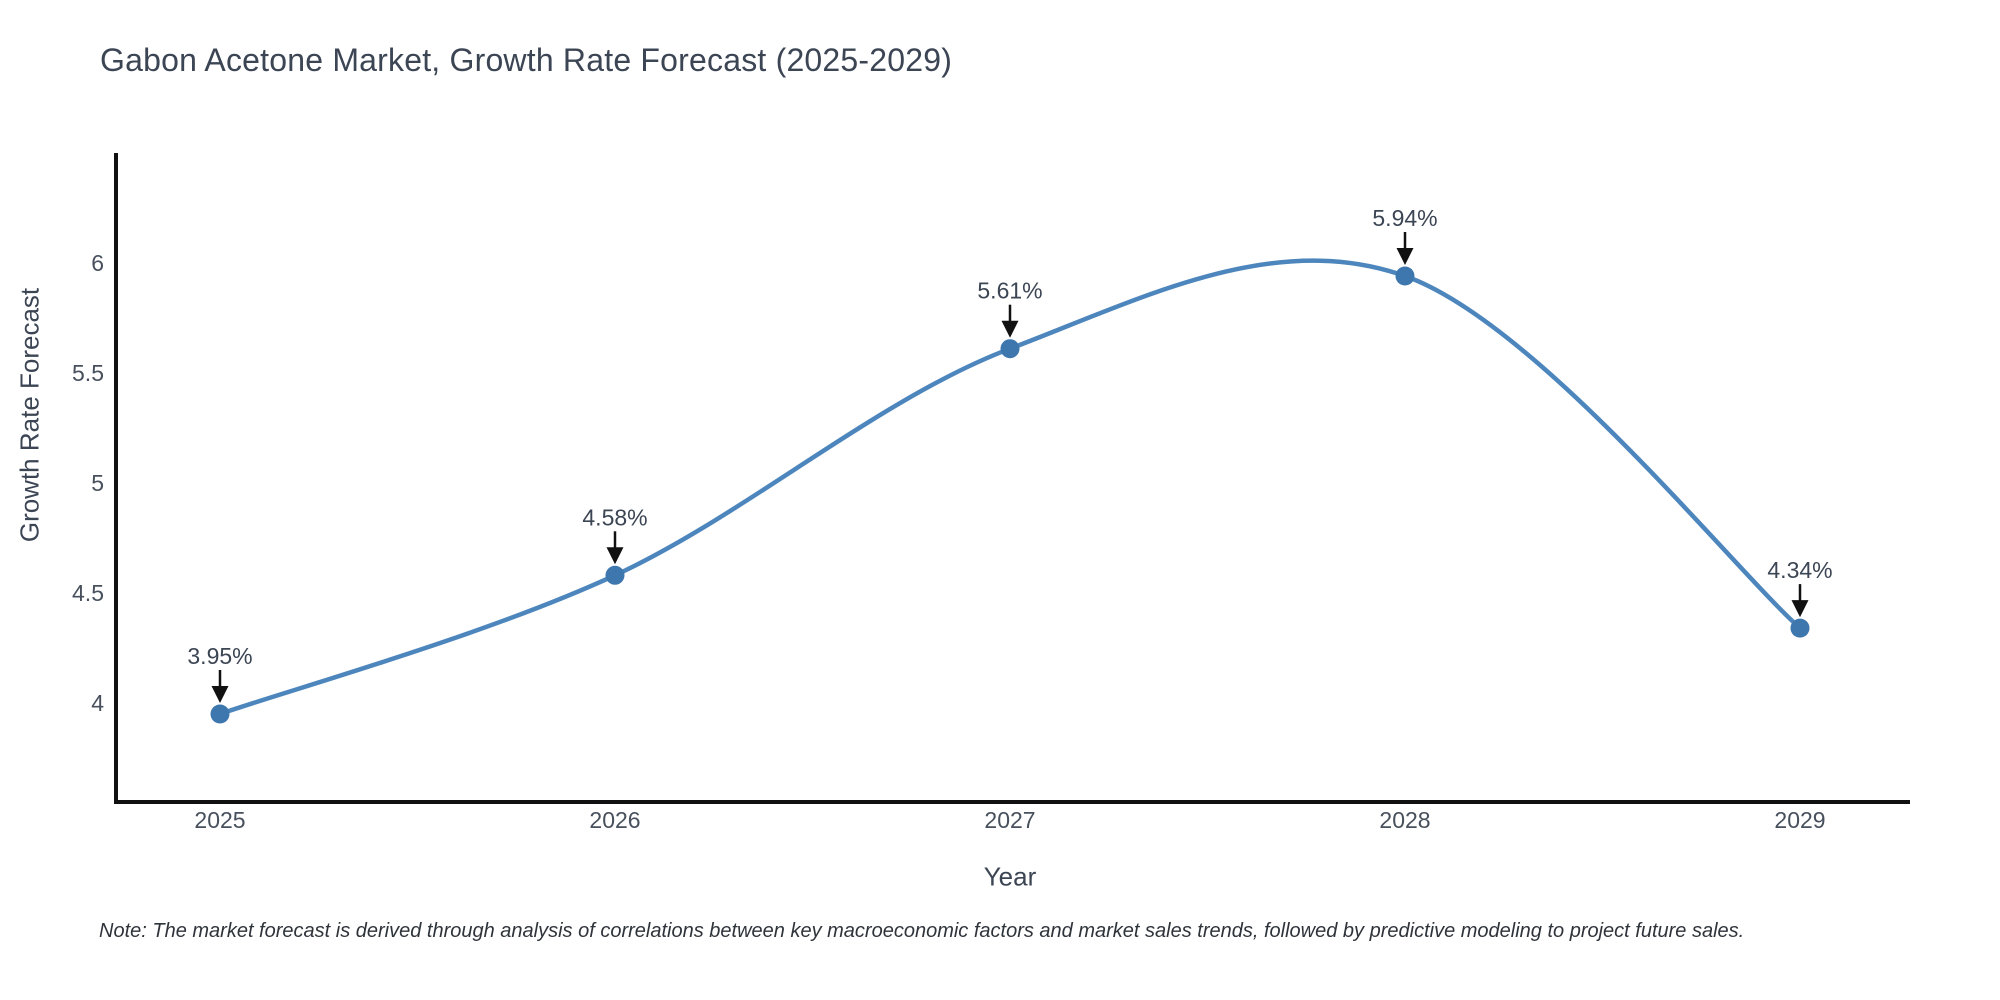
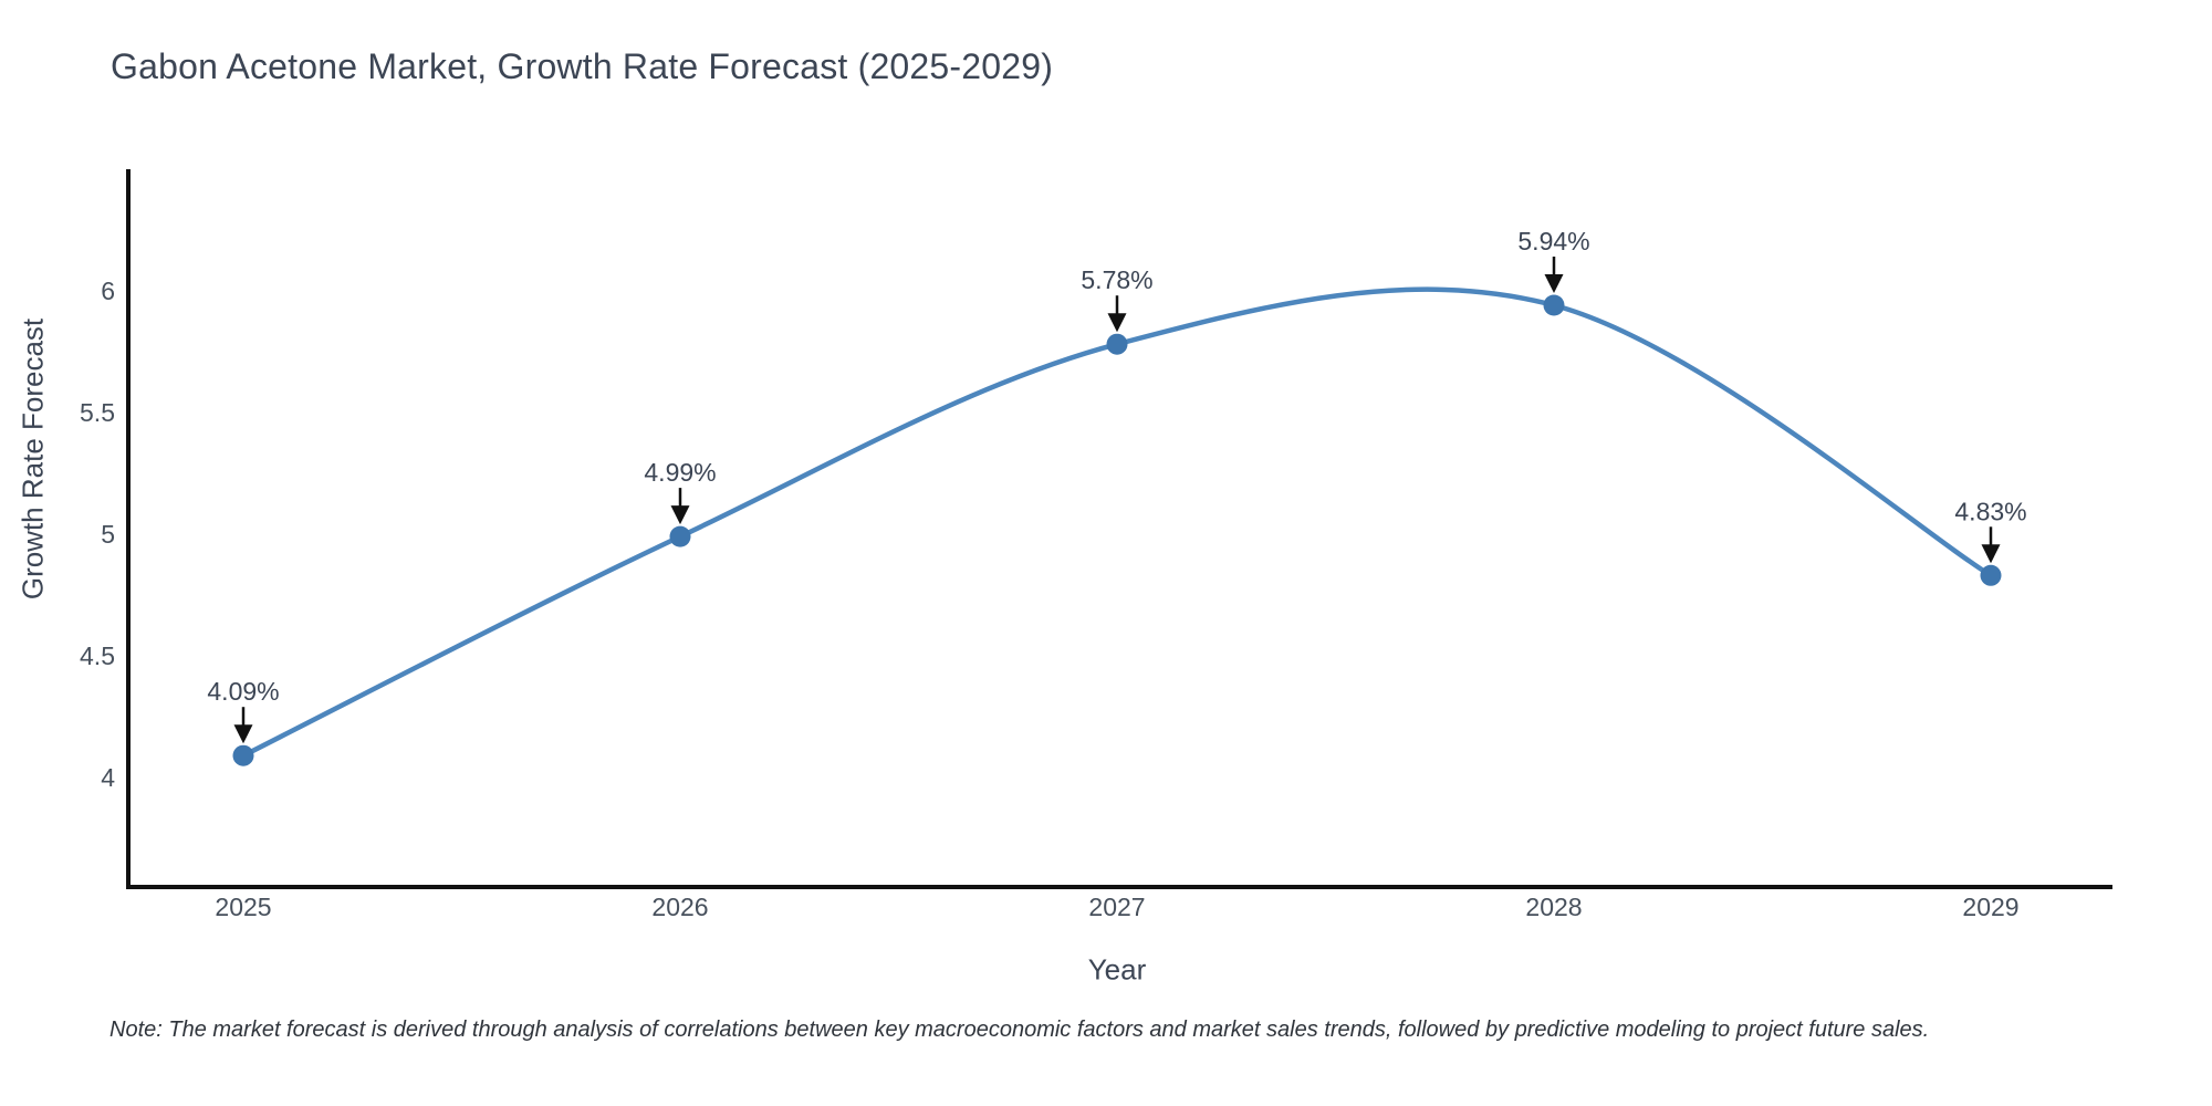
2025: 3.95% -> 4.09%
2026: 4.58% -> 4.99%
2027: 5.61% -> 5.78%
2029: 4.34% -> 4.83%
